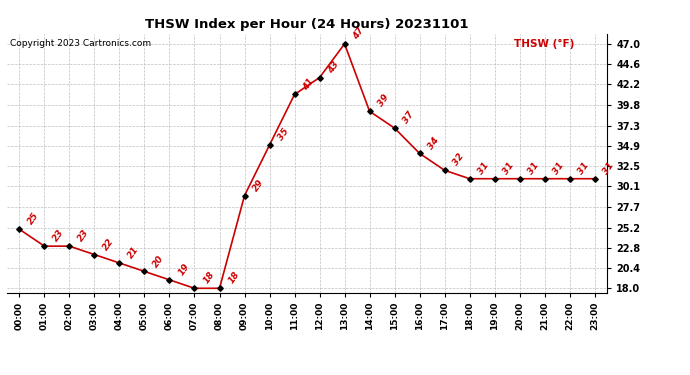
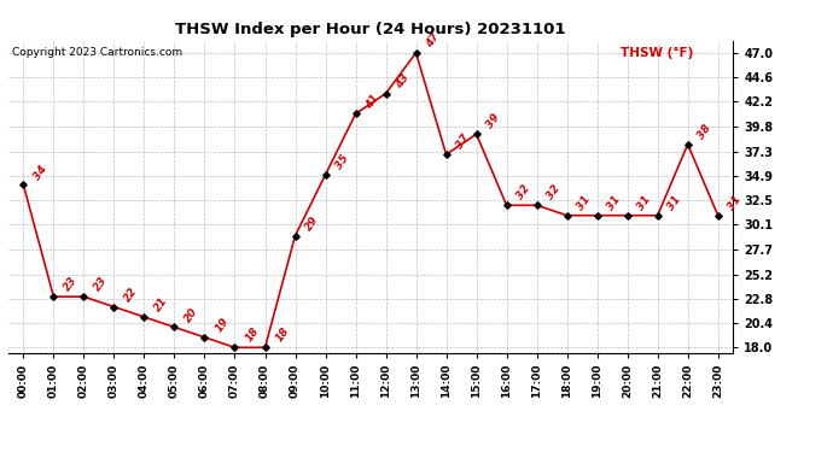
00:00: 25 -> 34
14:00: 39 -> 37
15:00: 37 -> 39
16:00: 34 -> 32
22:00: 31 -> 38
